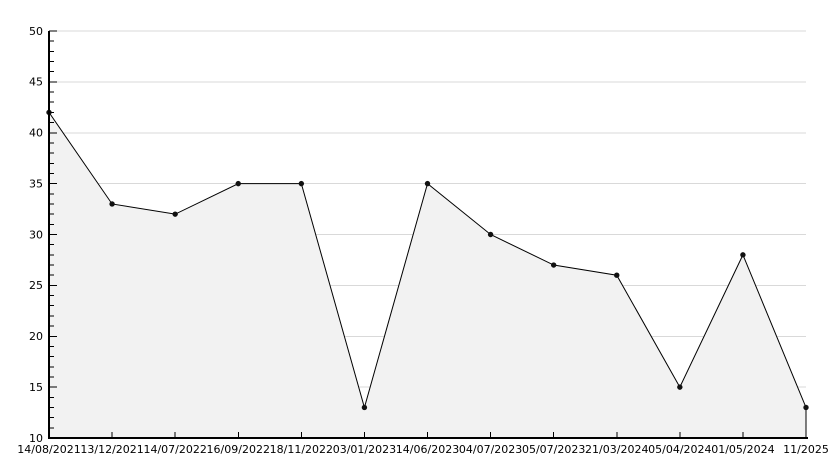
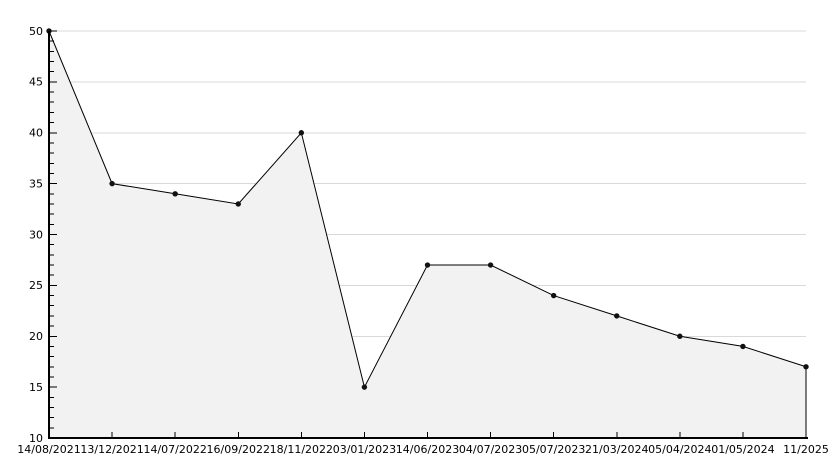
14/08/2021: 42 -> 50
13/12/2021: 33 -> 35
14/07/2022: 32 -> 34
16/09/2022: 35 -> 33
18/11/2022: 35 -> 40
03/01/2023: 13 -> 15
14/06/2023: 35 -> 27
04/07/2023: 30 -> 27
05/07/2023: 27 -> 24
21/03/2024: 26 -> 22
05/04/2024: 15 -> 20
01/05/2024: 28 -> 19
11/2025: 13 -> 17
